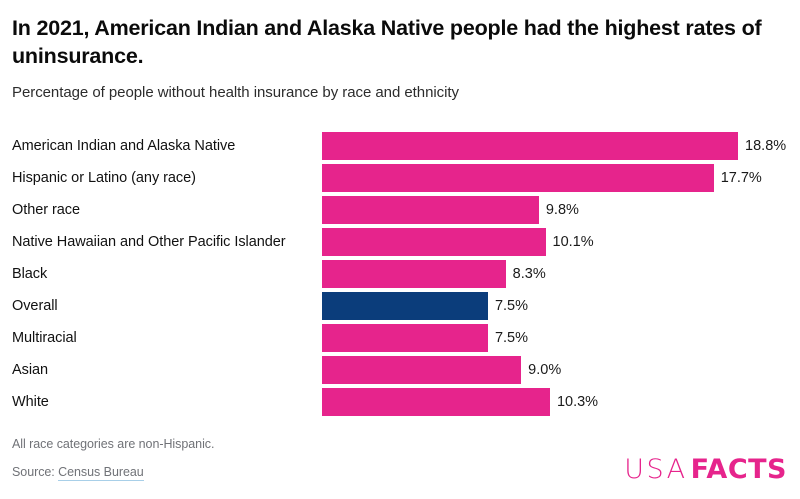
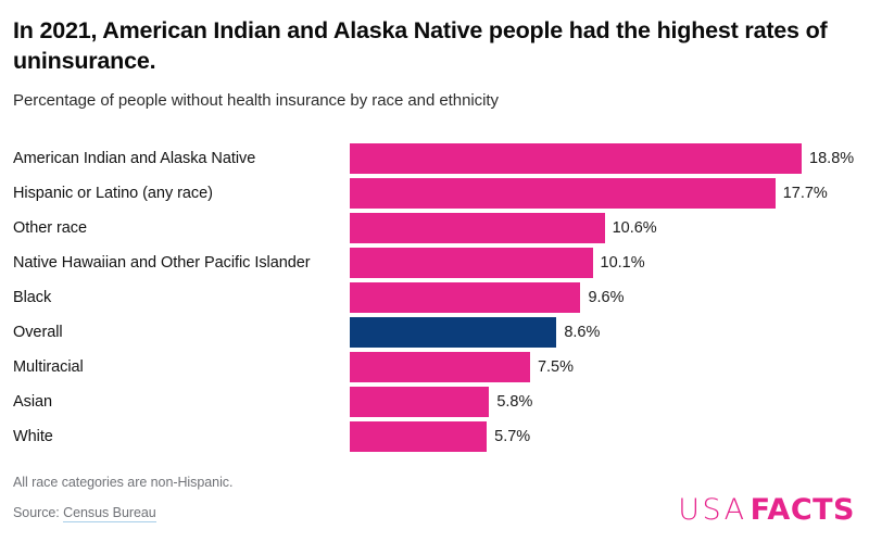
Other race: 9.8% -> 10.6%
Black: 8.3% -> 9.6%
Overall: 7.5% -> 8.6%
Asian: 9.0% -> 5.8%
White: 10.3% -> 5.7%
